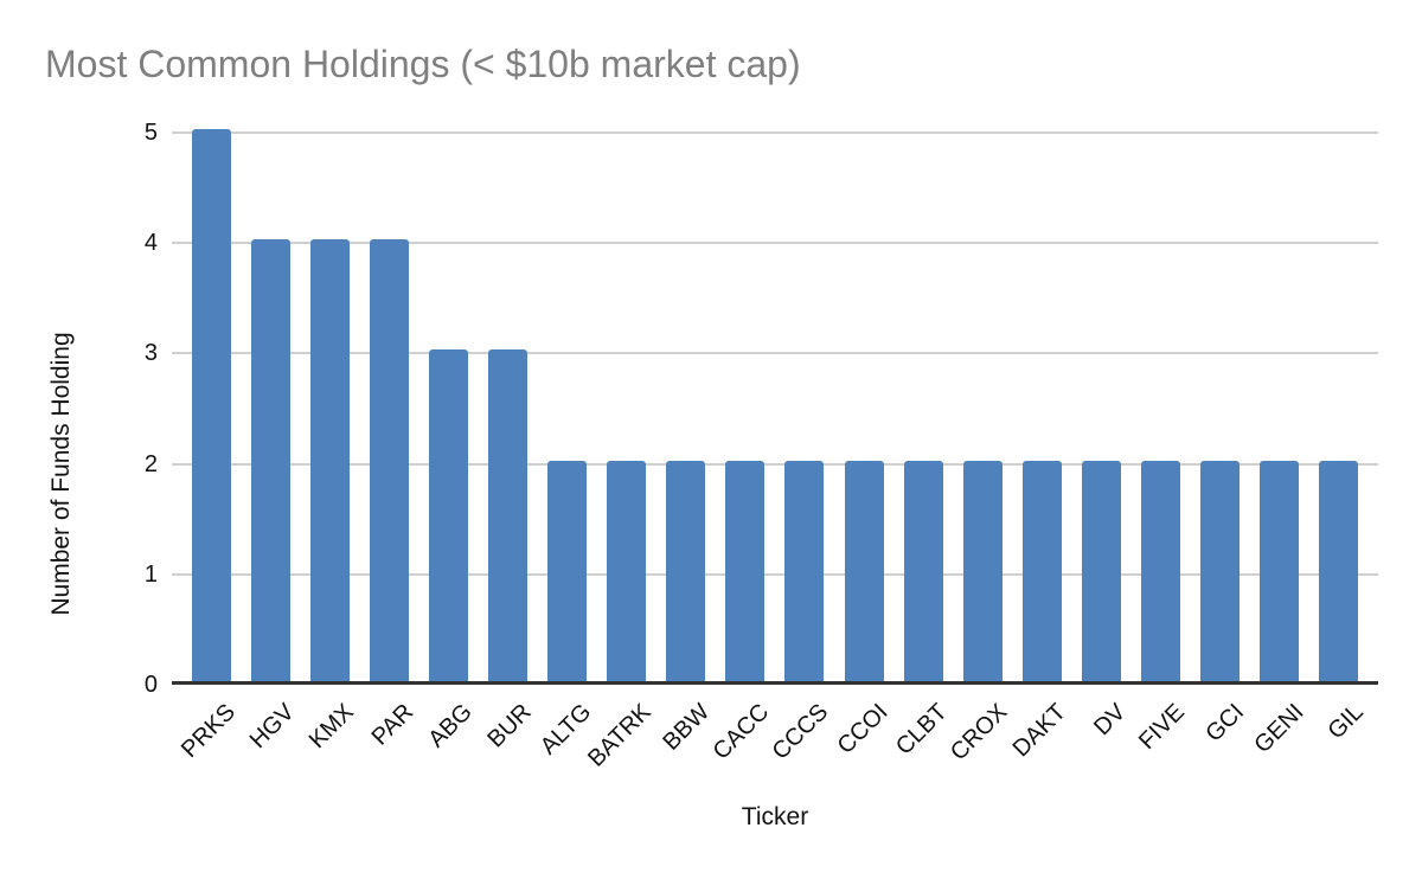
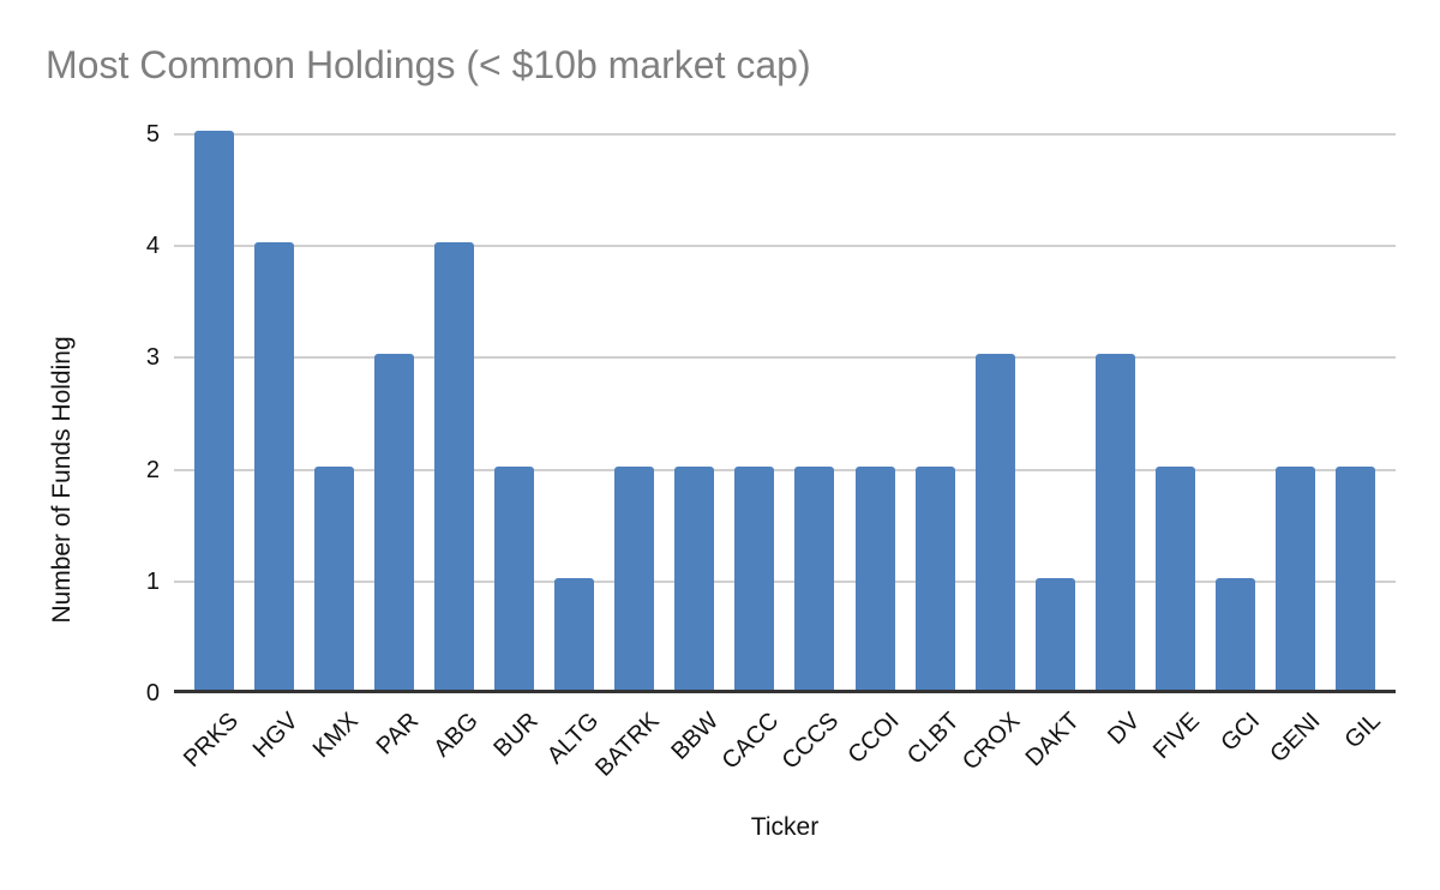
KMX: 4 -> 2
PAR: 4 -> 3
ABG: 3 -> 4
BUR: 3 -> 2
ALTG: 2 -> 1
CROX: 2 -> 3
DAKT: 2 -> 1
DV: 2 -> 3
GCI: 2 -> 1
